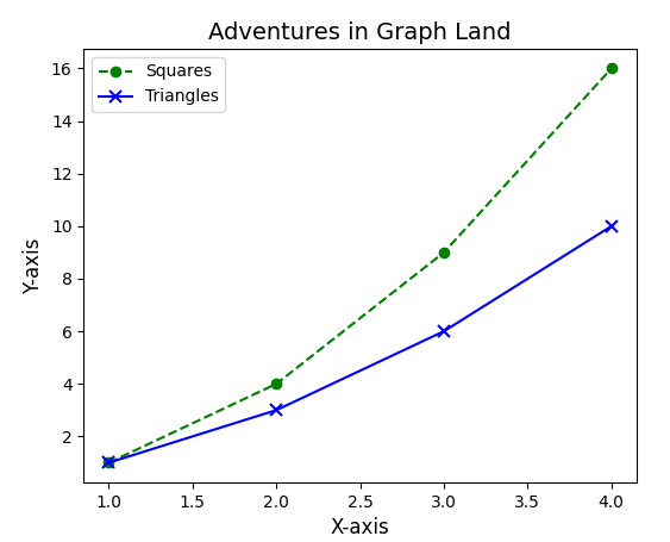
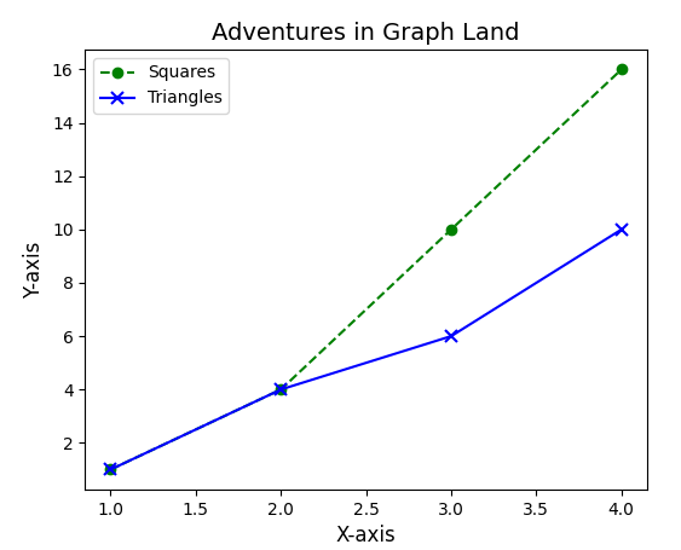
Triangles/2.0: 3 -> 4
Squares/3.0: 9 -> 10
